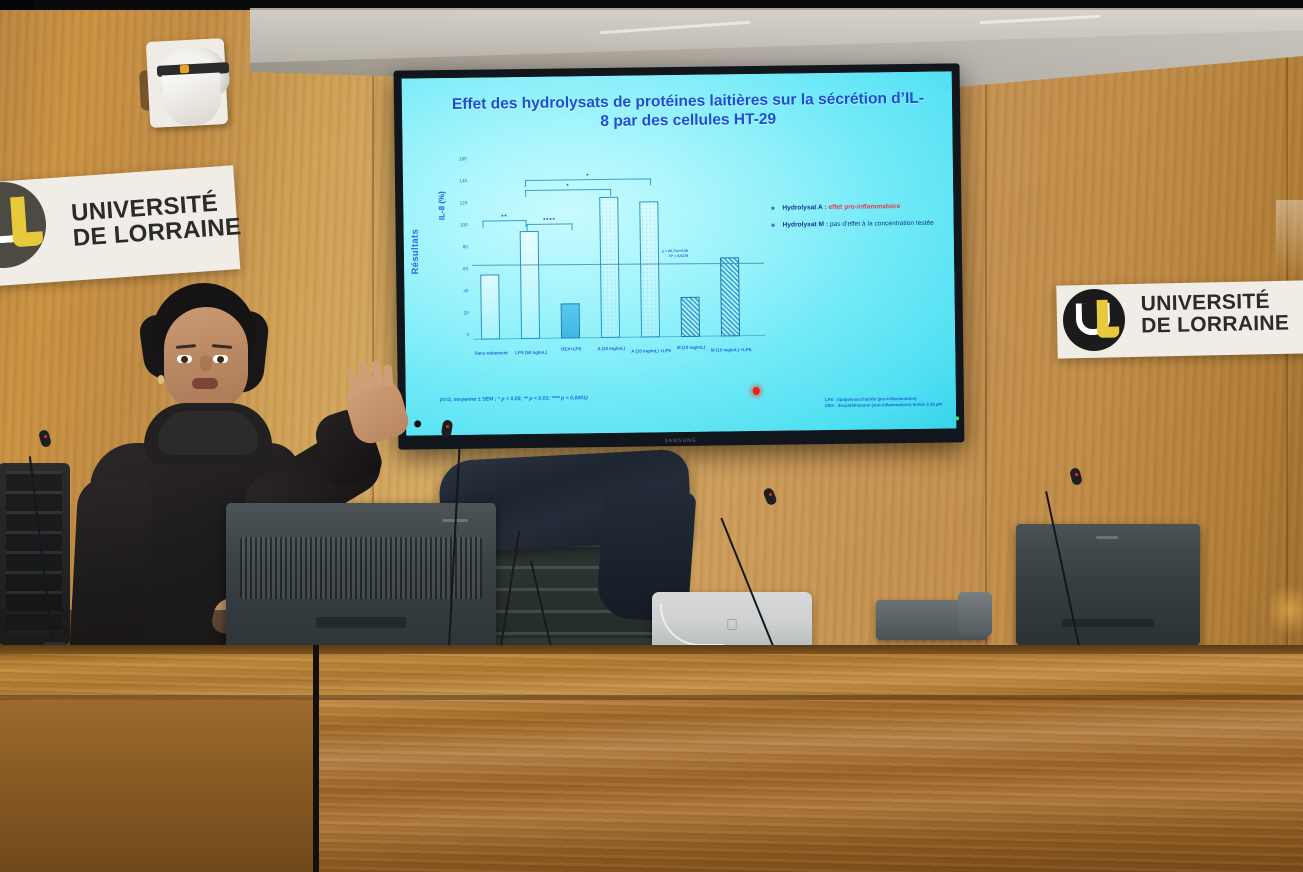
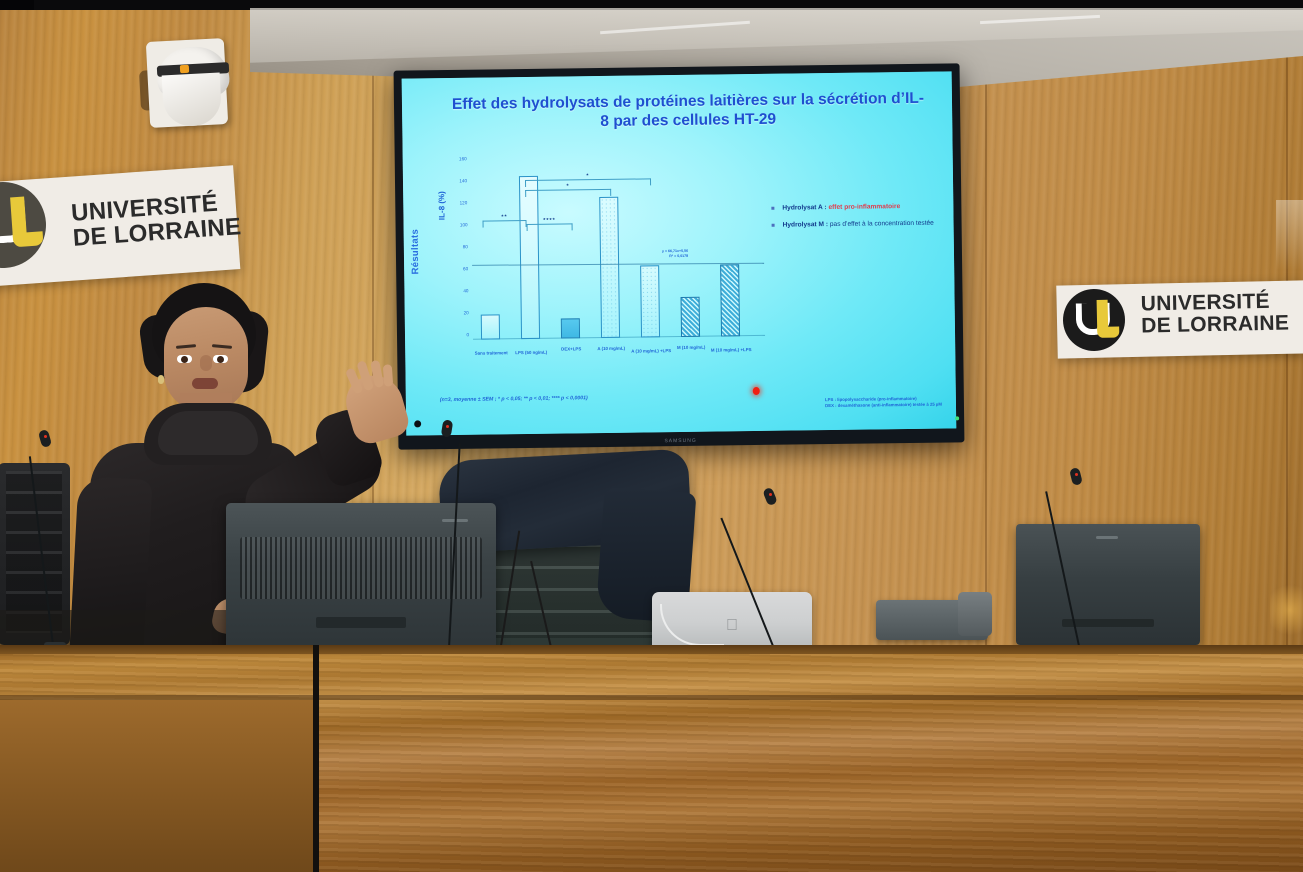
Sans traitement: 57 -> 21
LPS (50 ng/mL): 96 -> 146
DEX+LPS: 30 -> 16
A (10 mg/mL) +LPS: 122 -> 64
M (10 mg/mL) +LPS: 70 -> 64
